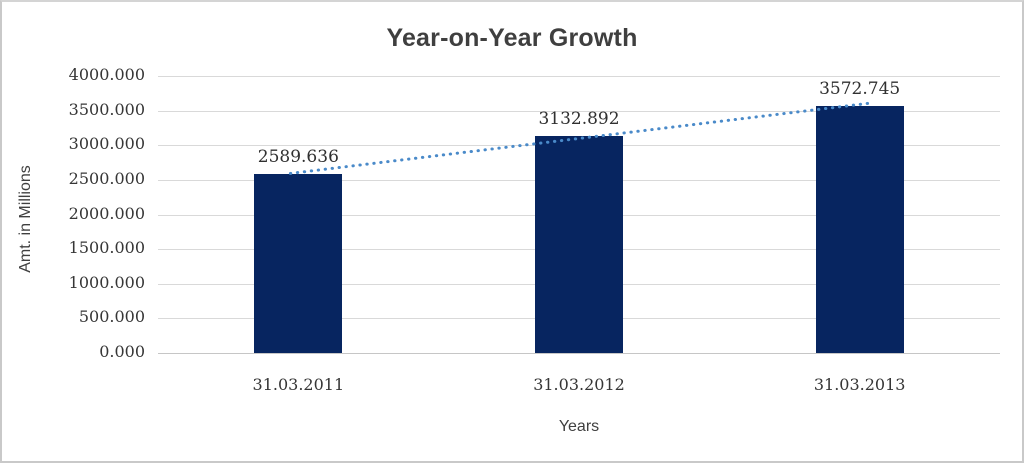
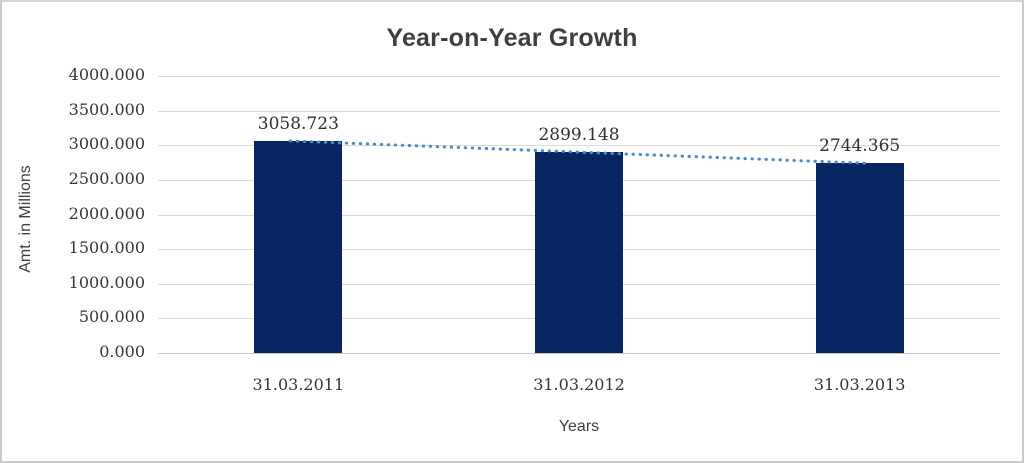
31.03.2011: 2589.636 -> 3058.723
31.03.2012: 3132.892 -> 2899.148
31.03.2013: 3572.745 -> 2744.365
